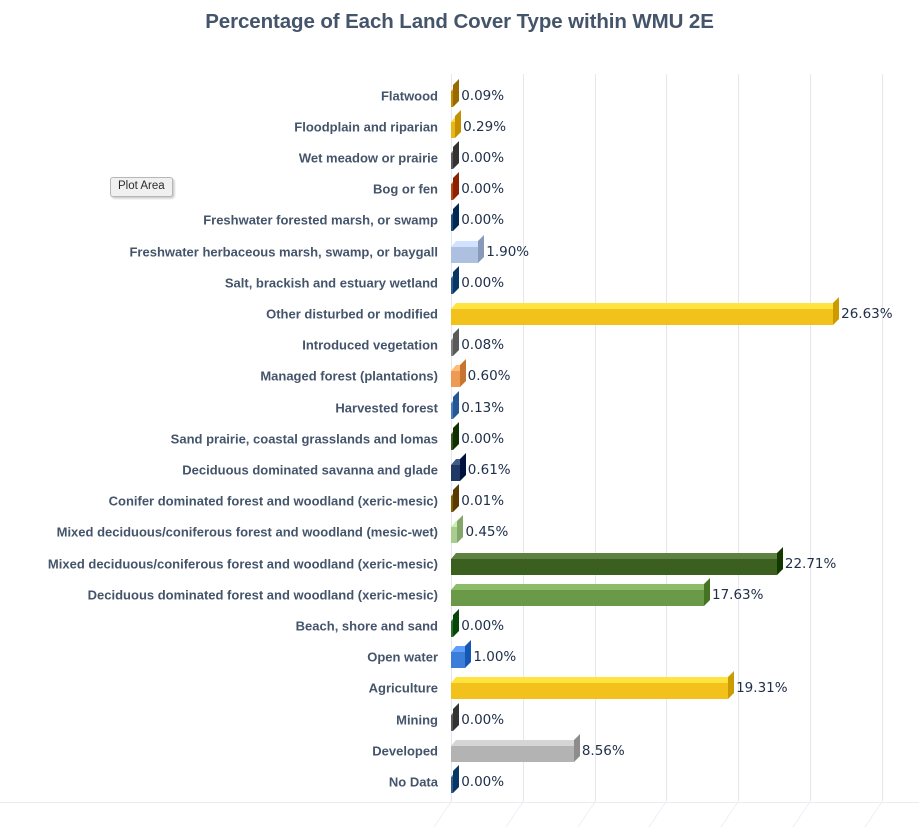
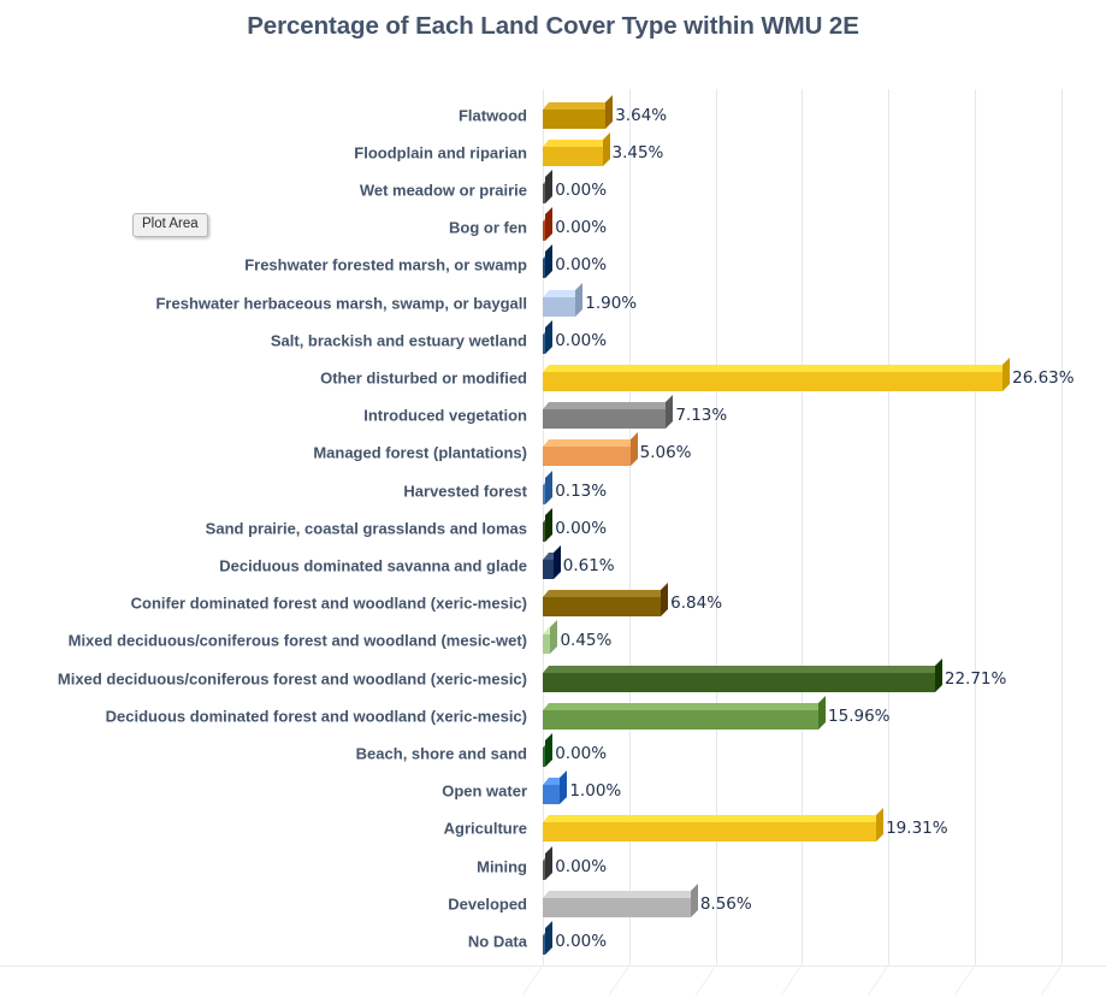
Flatwood: 0.09% -> 3.64%
Floodplain and riparian: 0.29% -> 3.45%
Introduced vegetation: 0.08% -> 7.13%
Managed forest (plantations): 0.60% -> 5.06%
Conifer dominated forest and woodland (xeric-mesic): 0.01% -> 6.84%
Deciduous dominated forest and woodland (xeric-mesic): 17.63% -> 15.96%
